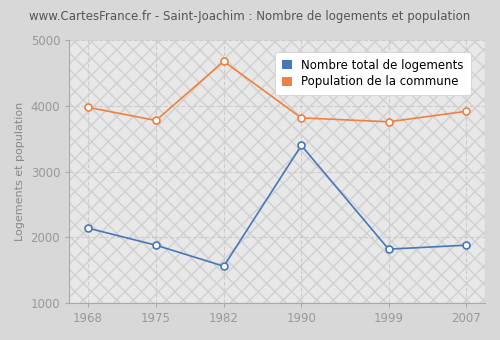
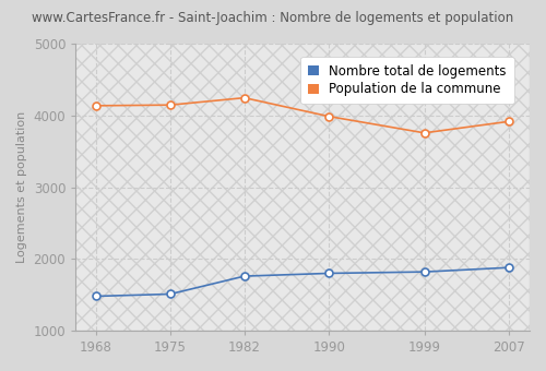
Nombre total de logements/1968: 2140 -> 1480
Population de la commune/1968: 3980 -> 4140
Nombre total de logements/1975: 1880 -> 1510
Population de la commune/1975: 3780 -> 4150
Nombre total de logements/1982: 1560 -> 1760
Population de la commune/1982: 4680 -> 4250
Nombre total de logements/1990: 3400 -> 1800
Population de la commune/1990: 3820 -> 3990
